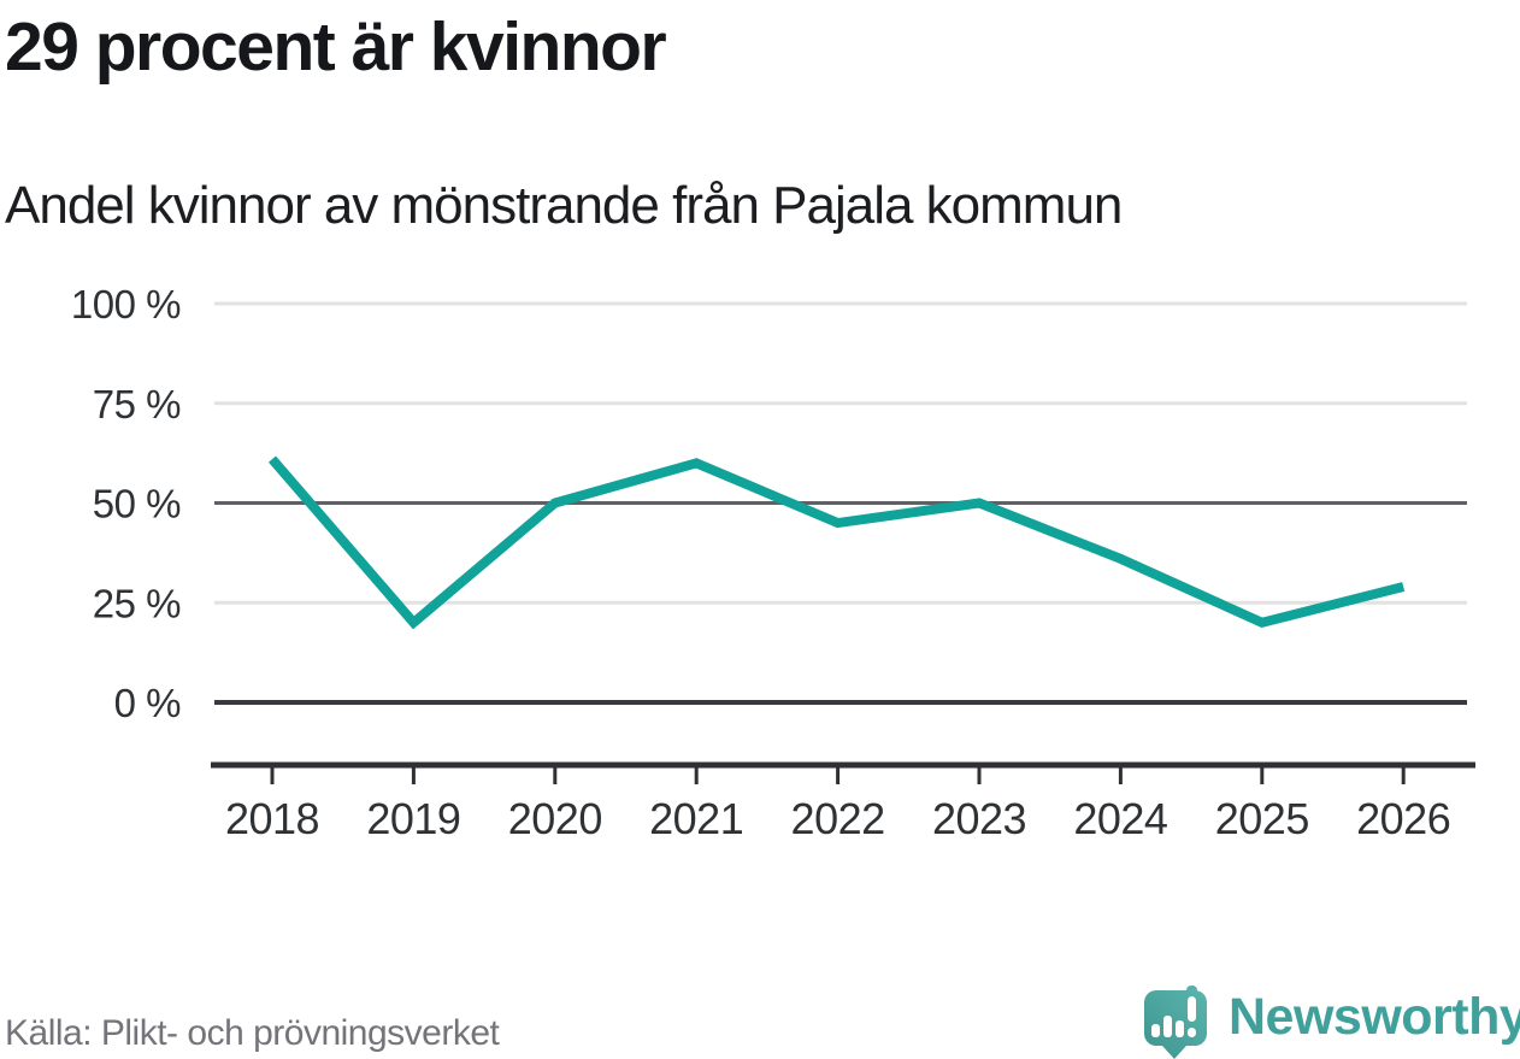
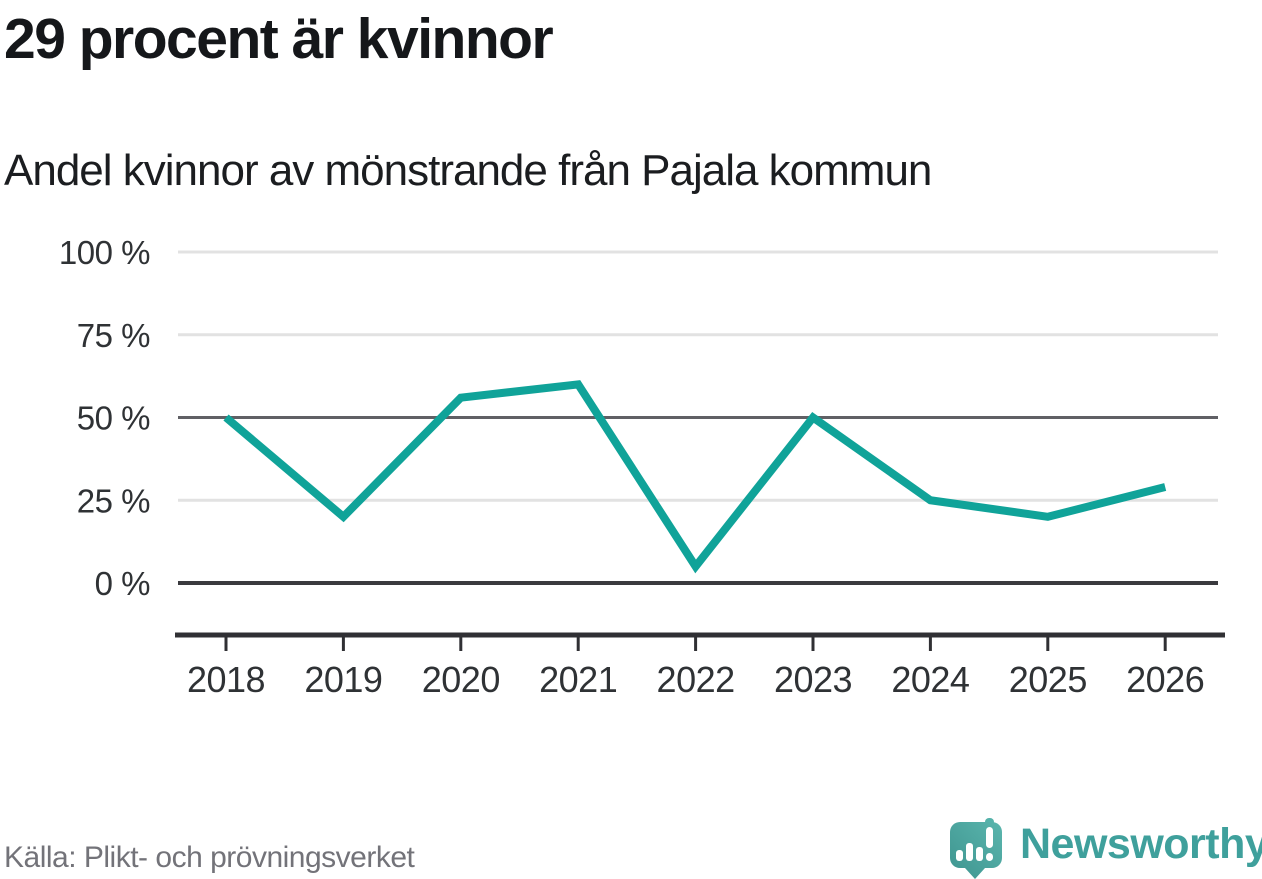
2018: 61% -> 50%
2020: 50% -> 56%
2022: 45% -> 5%
2024: 36% -> 25%
